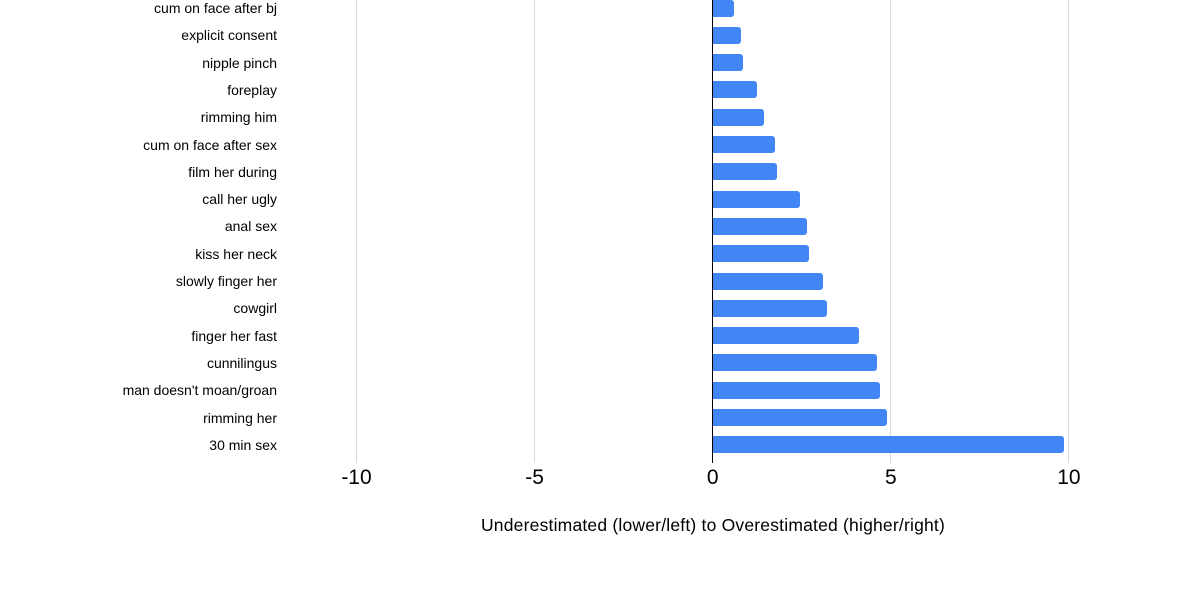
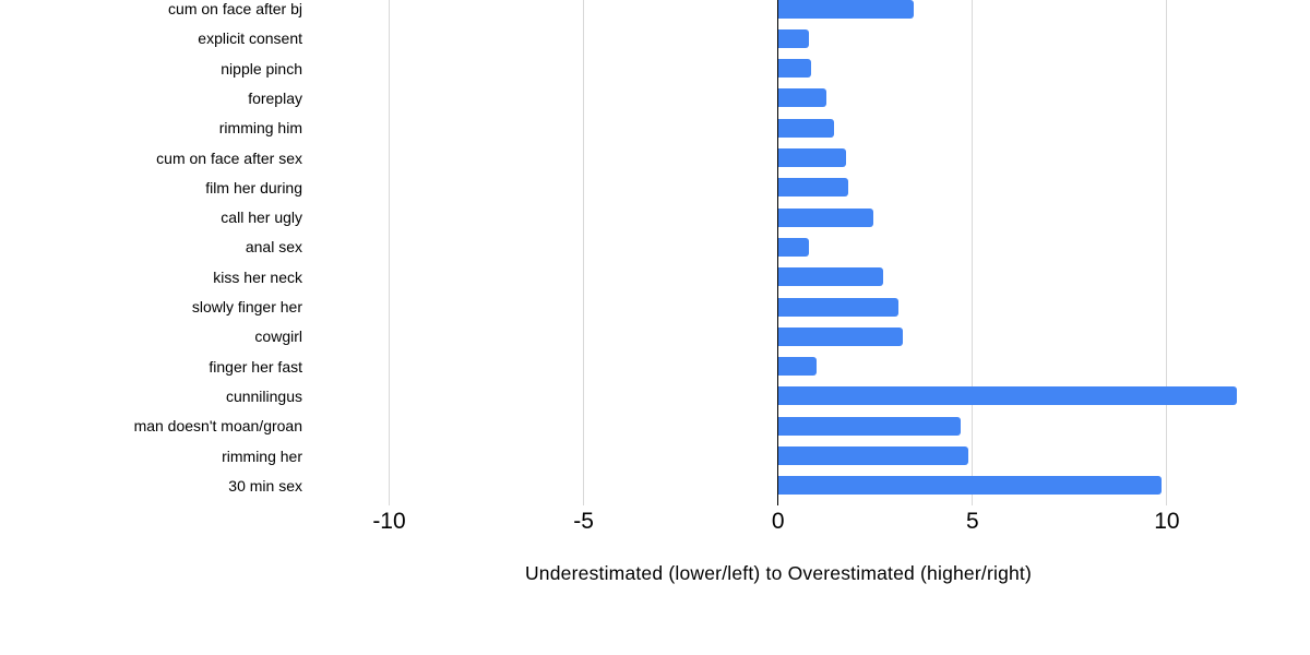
cum on face after bj: 0.6 -> 3.5
anal sex: 2.6 -> 0.8
finger her fast: 4.1 -> 1.0
cunnilingus: 4.6 -> 11.8
